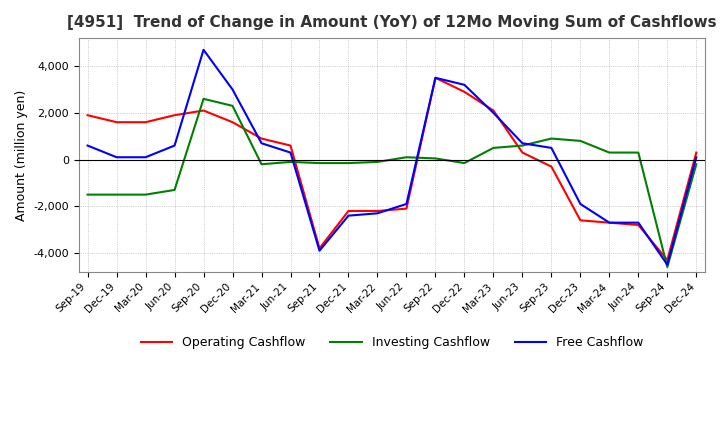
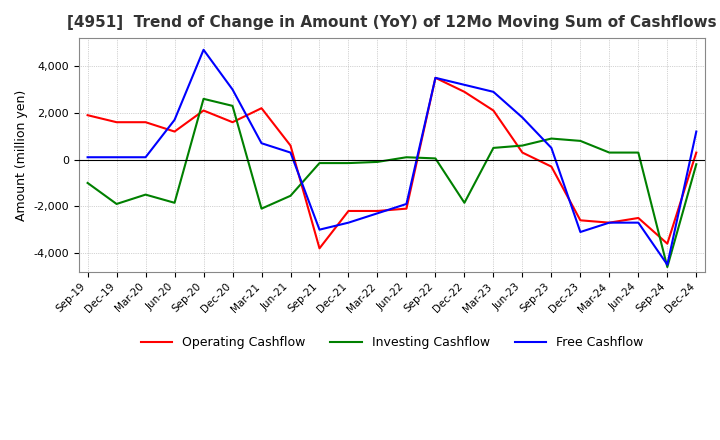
Investing Cashflow/Sep-19: -1,500 -> -1,000
Free Cashflow/Sep-19: 600 -> 100
Investing Cashflow/Dec-19: -1,500 -> -1,900
Operating Cashflow/Jun-20: 1,900 -> 1,200
Investing Cashflow/Jun-20: -1,300 -> -1,850
Free Cashflow/Jun-20: 600 -> 1,700
Operating Cashflow/Mar-21: 900 -> 2,200
Investing Cashflow/Mar-21: -200 -> -2,100
Investing Cashflow/Jun-21: -100 -> -1,550
Free Cashflow/Sep-21: -3,900 -> -3,000
Free Cashflow/Dec-21: -2,400 -> -2,700
Investing Cashflow/Dec-22: -150 -> -1,850
Free Cashflow/Mar-23: 2,000 -> 2,900
Free Cashflow/Jun-23: 700 -> 1,800
Free Cashflow/Dec-23: -1,900 -> -3,100
Operating Cashflow/Jun-24: -2,800 -> -2,500
Operating Cashflow/Sep-24: -4,300 -> -3,600
Free Cashflow/Dec-24: 100 -> 1,200
